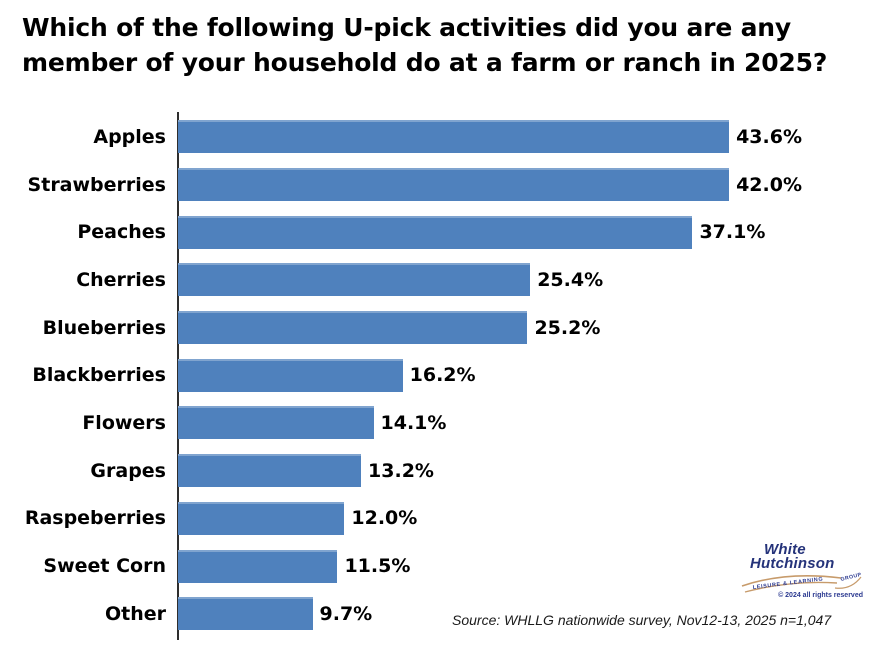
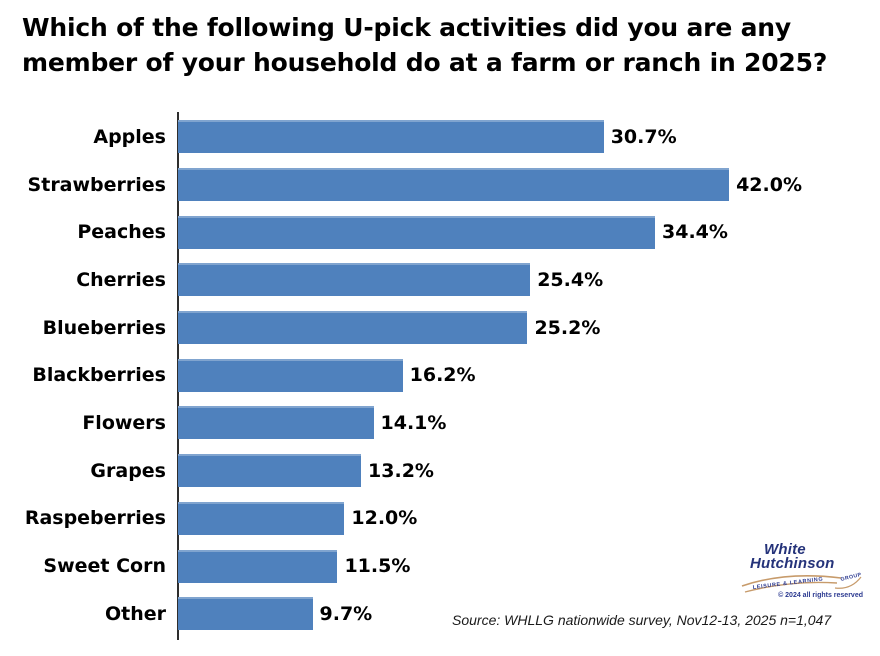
Apples: 43.6% -> 30.7%
Peaches: 37.1% -> 34.4%
